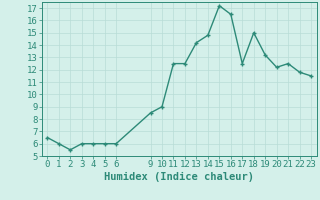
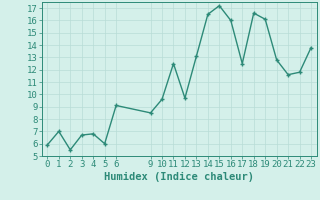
0: 6.5 -> 5.9
1: 6.0 -> 7.0
3: 6.0 -> 6.7
4: 6.0 -> 6.8
6: 6.0 -> 9.1
10: 9.0 -> 9.6
12: 12.5 -> 9.7
13: 14.2 -> 13.1
14: 14.8 -> 16.5
16: 16.5 -> 16.0
18: 15.0 -> 16.6
19: 13.2 -> 16.1
20: 12.2 -> 12.8
21: 12.5 -> 11.6
23: 11.5 -> 13.8
